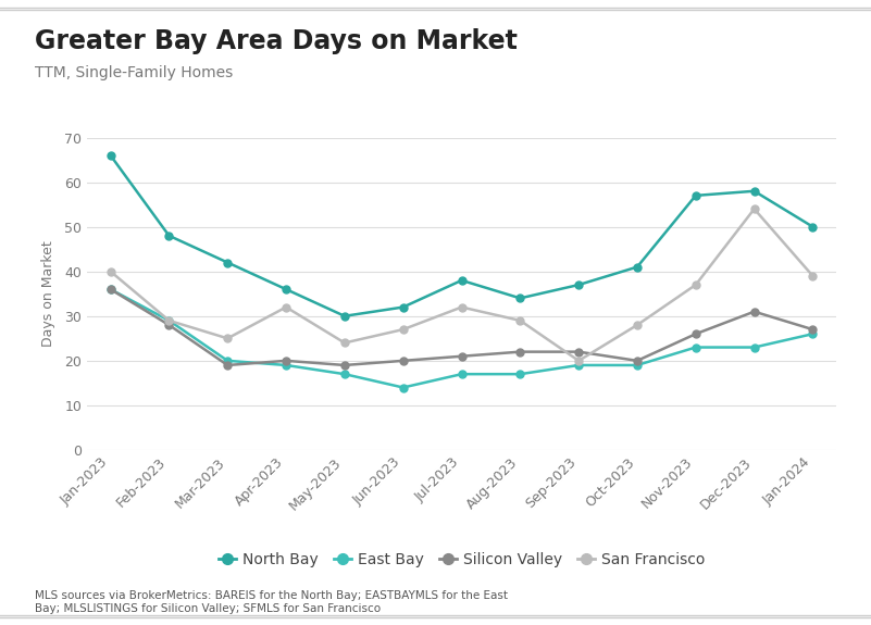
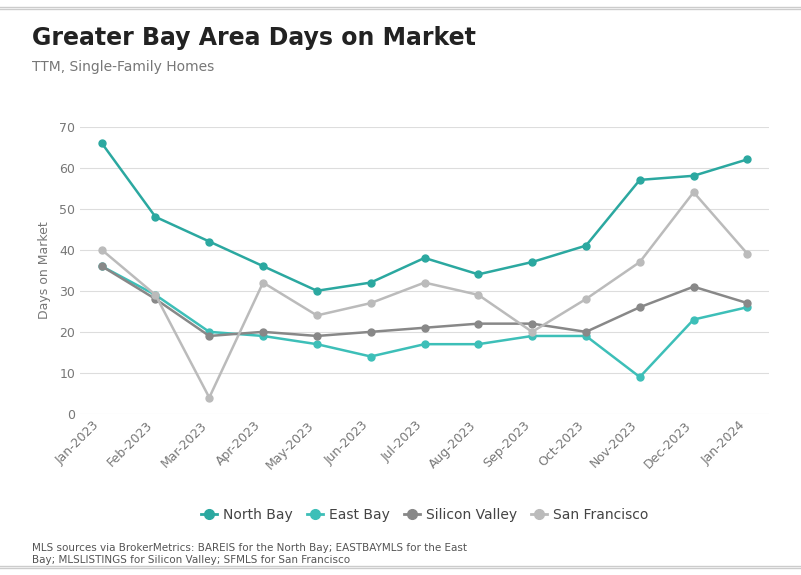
San Francisco/Mar-2023: 25 -> 4
East Bay/Nov-2023: 23 -> 9
North Bay/Jan-2024: 50 -> 62
